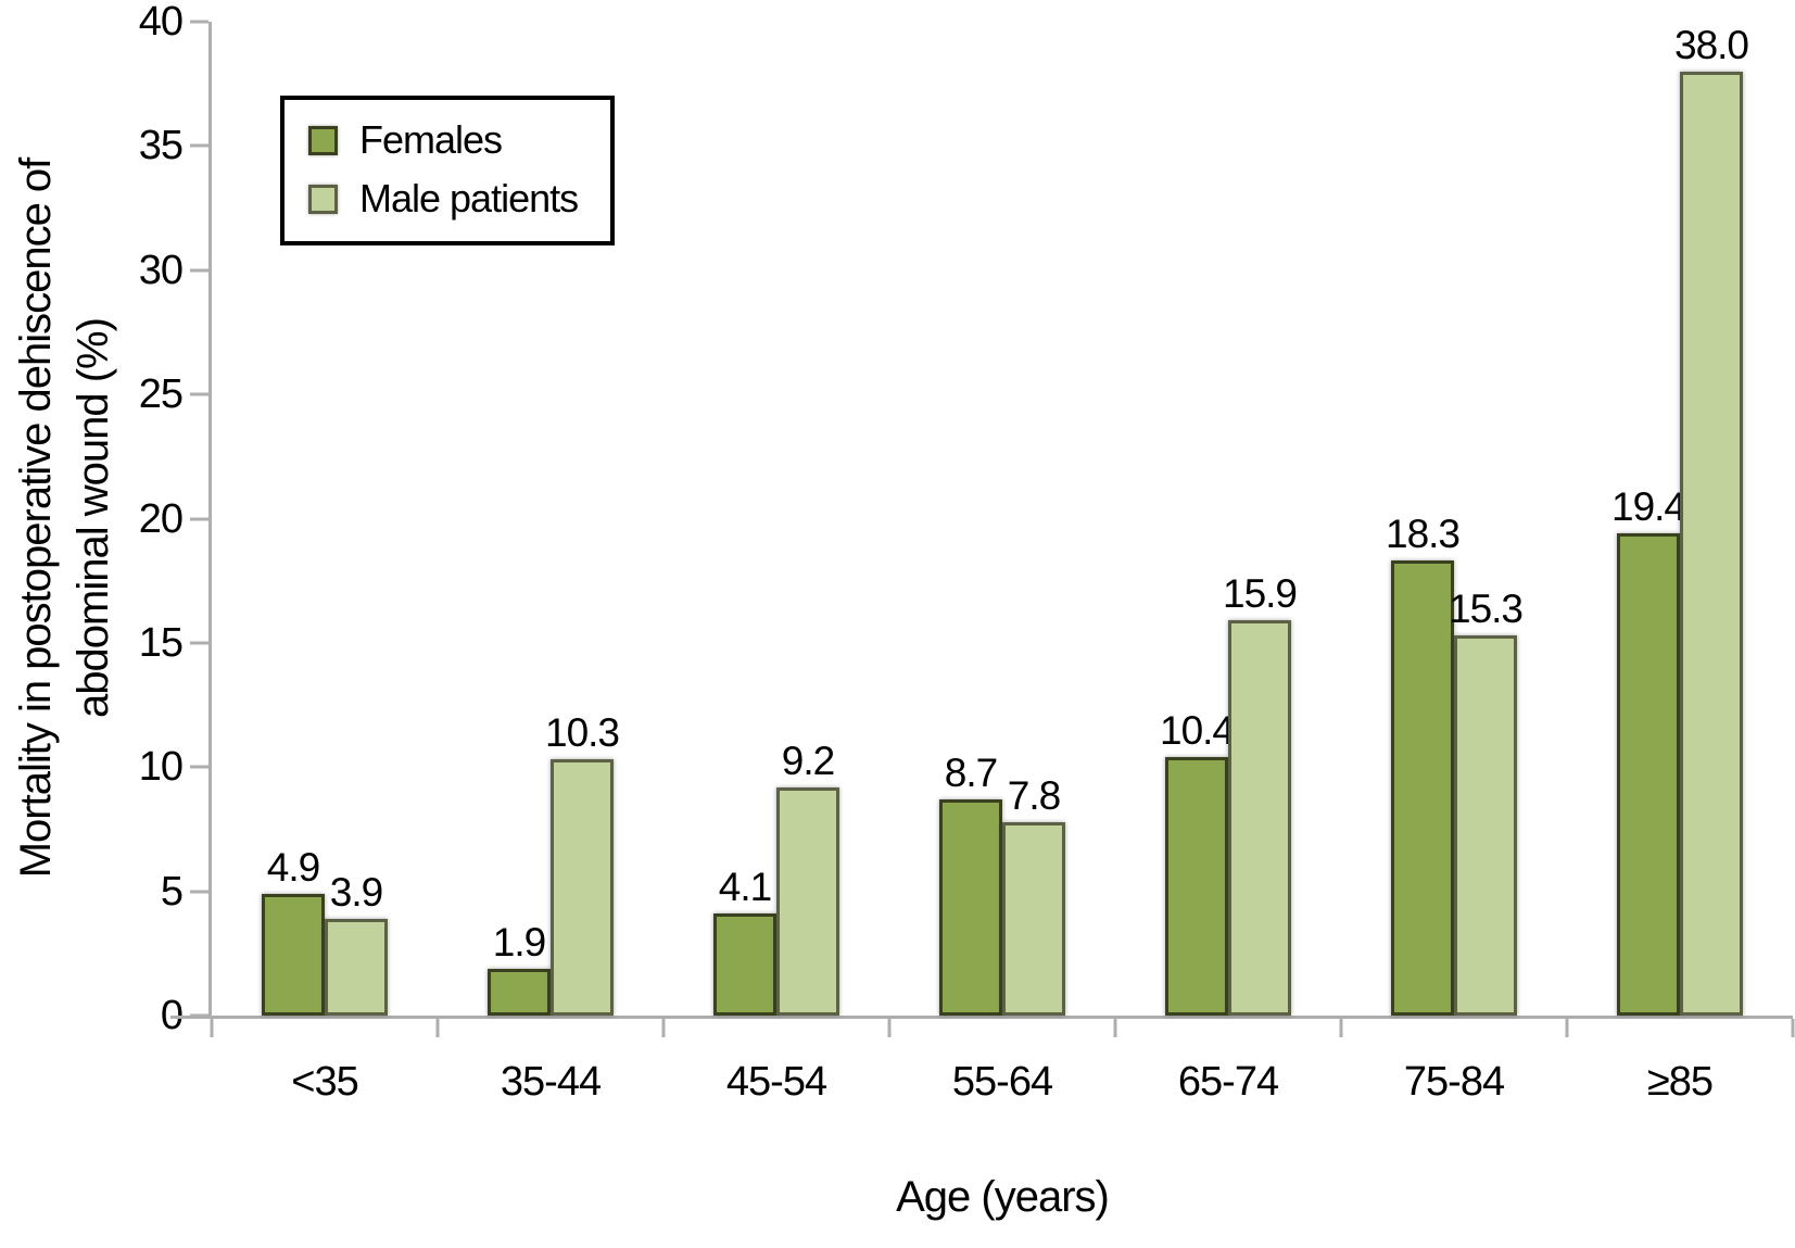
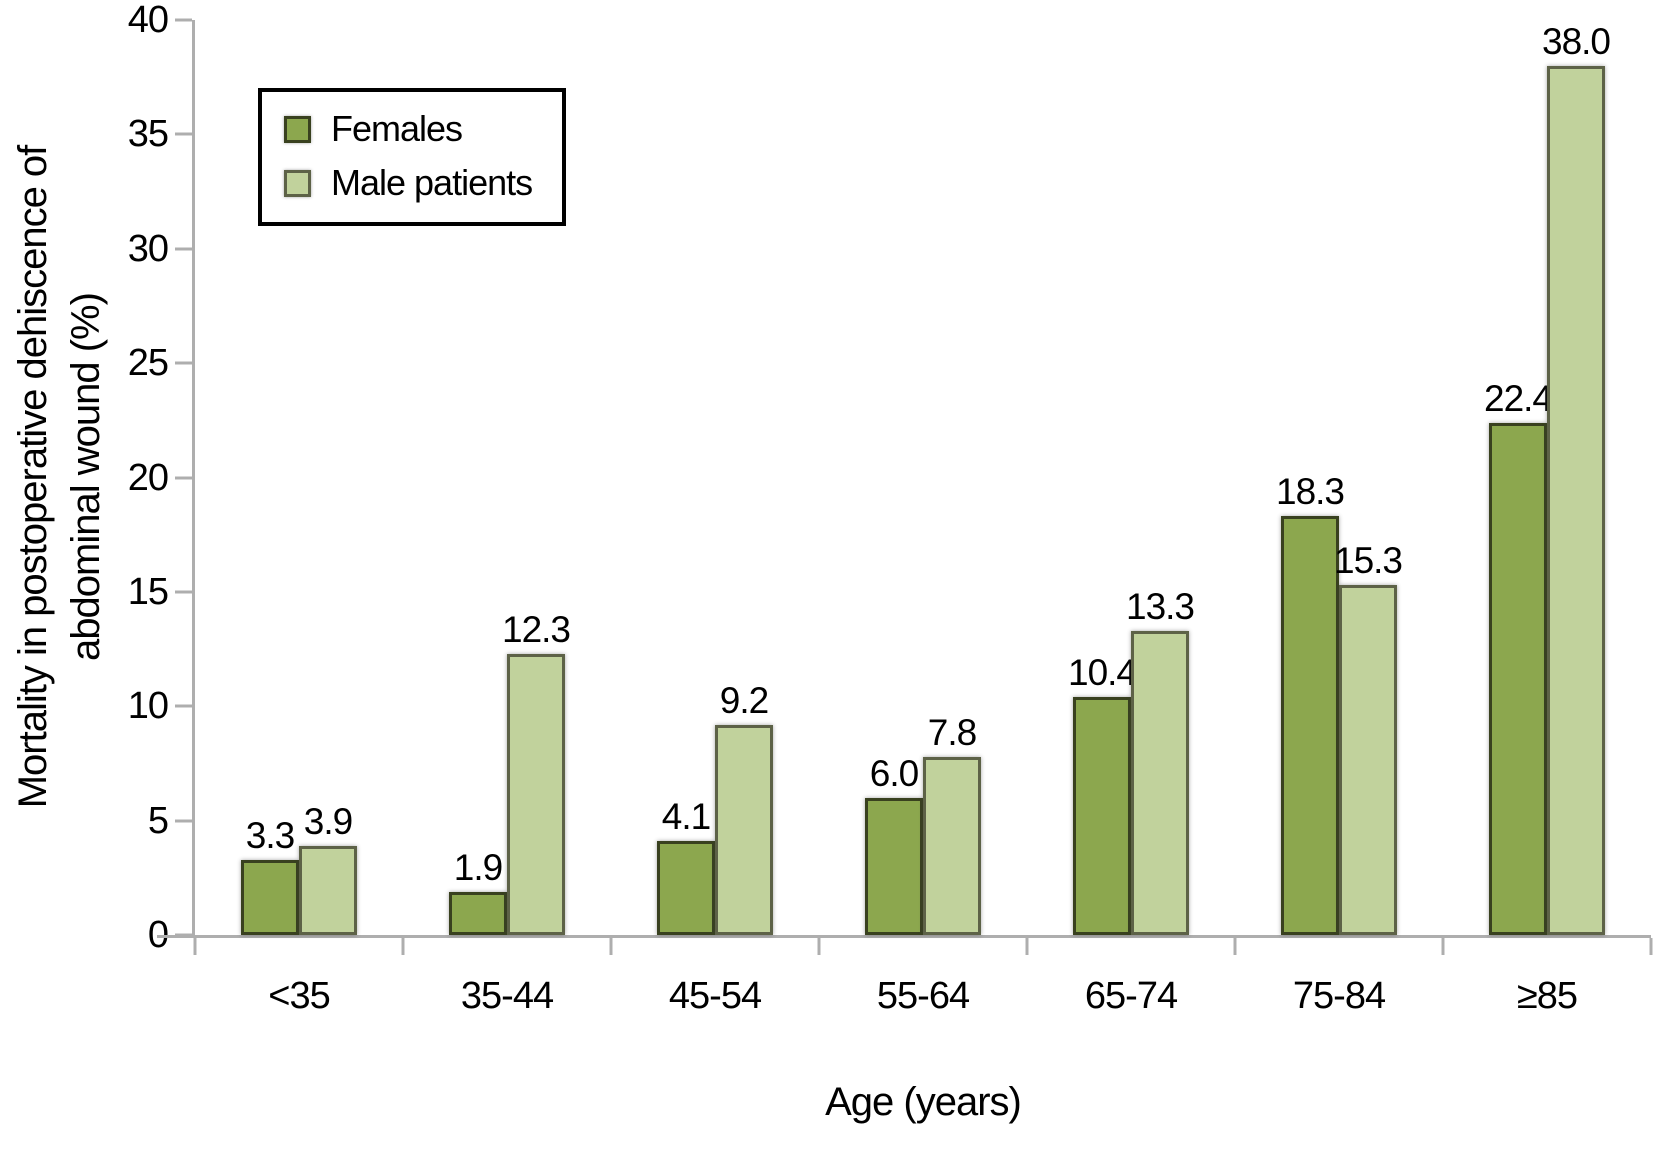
Females/<35: 4.9 -> 3.3
Male patients/35-44: 10.3 -> 12.3
Females/55-64: 8.7 -> 6.0
Male patients/65-74: 15.9 -> 13.3
Females/≥85: 19.4 -> 22.4
